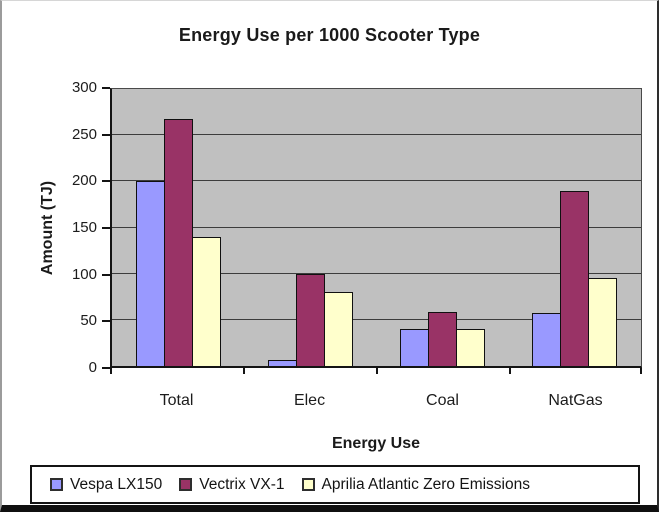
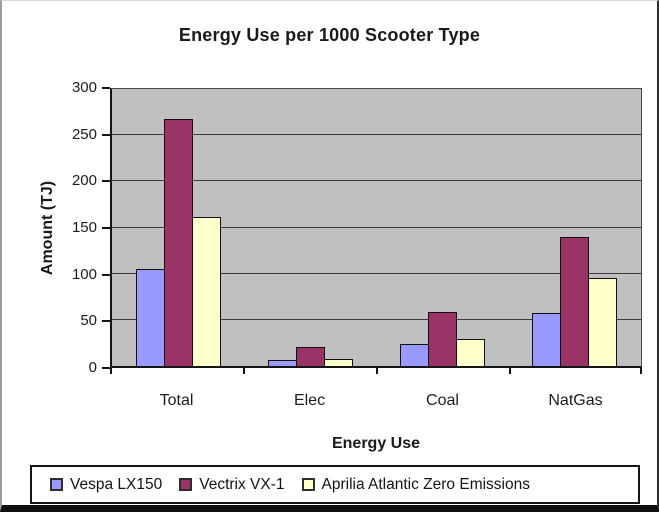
Vespa LX150/Total: 200 -> 100
Aprilia Atlantic Zero Emissions/Total: 140 -> 160
Vectrix VX-1/Elec: 100 -> 20
Aprilia Atlantic Zero Emissions/Elec: 80 -> 10
Vespa LX150/Coal: 40 -> 20
Aprilia Atlantic Zero Emissions/Coal: 40 -> 30
Vectrix VX-1/NatGas: 190 -> 140
